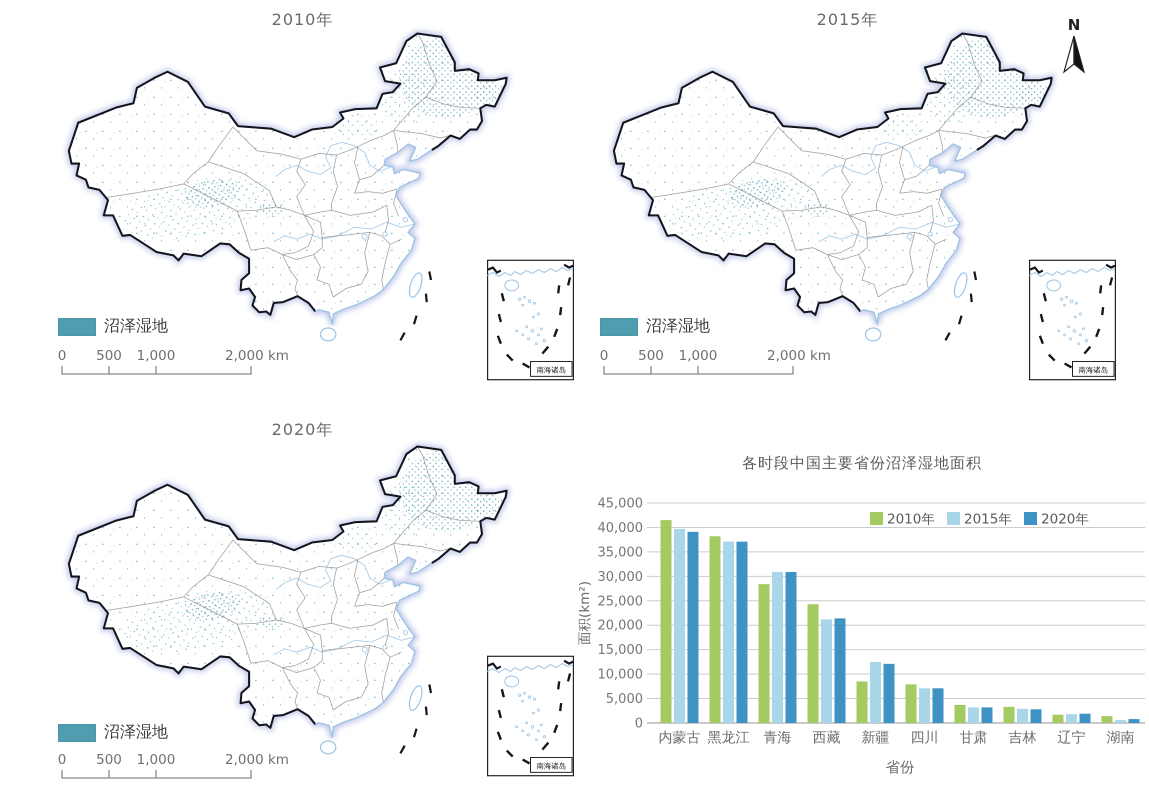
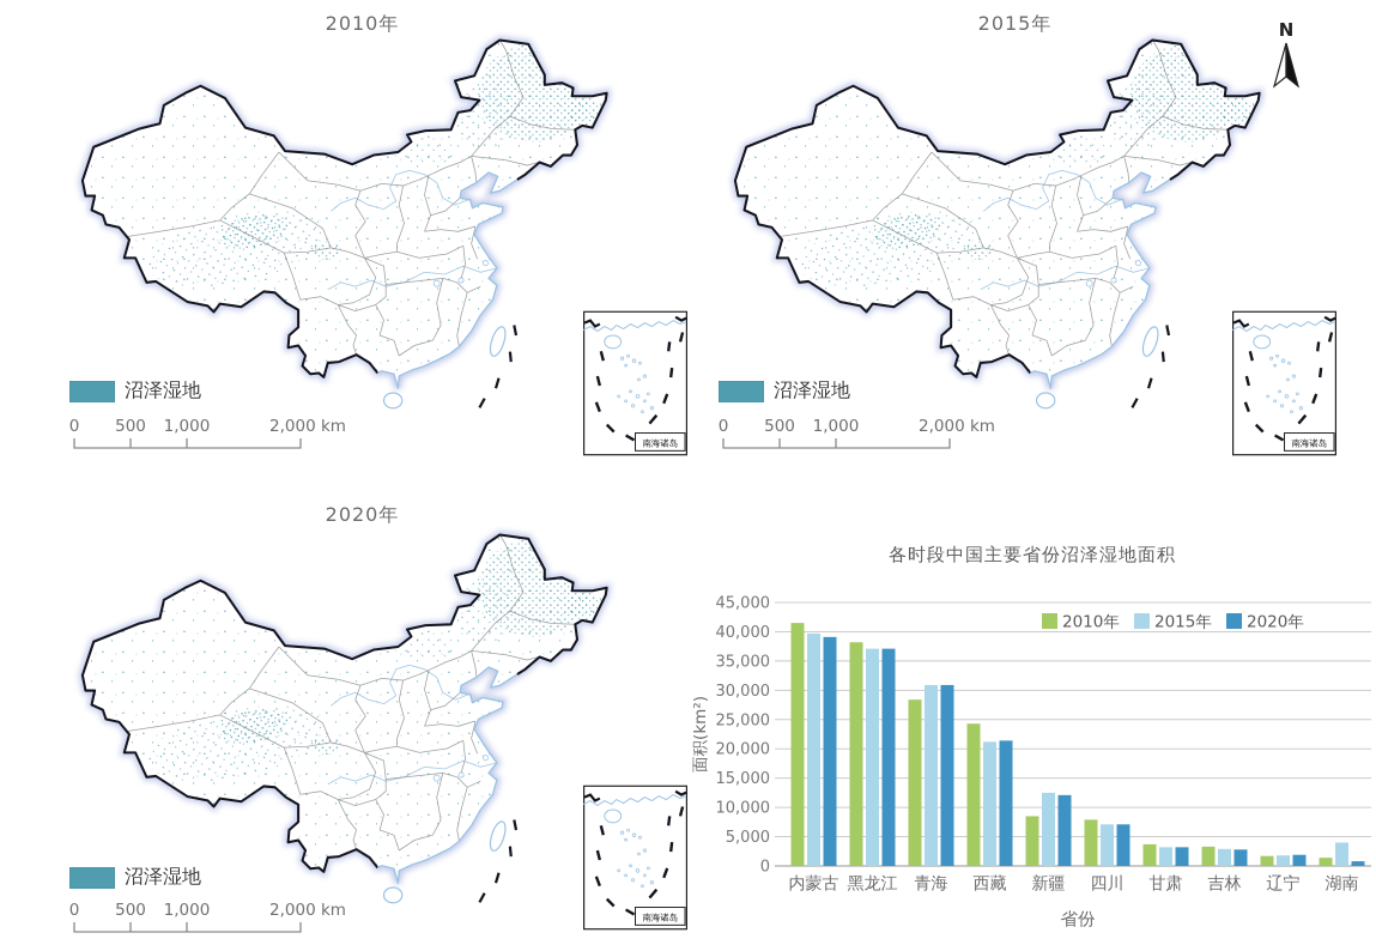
2015年/湖南: 1000 -> 4000
